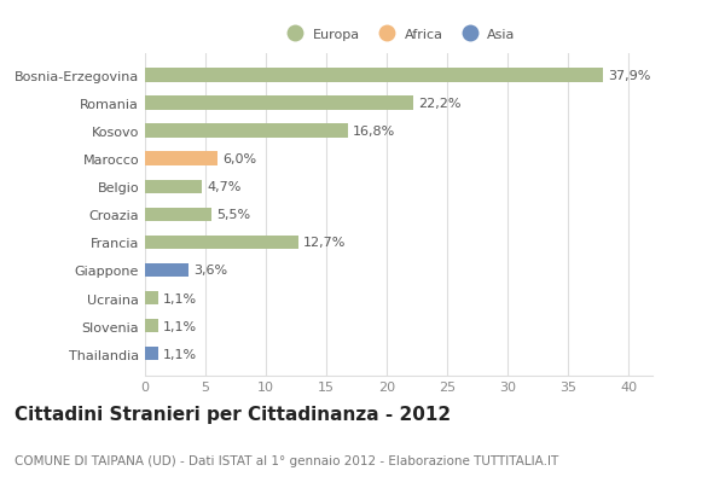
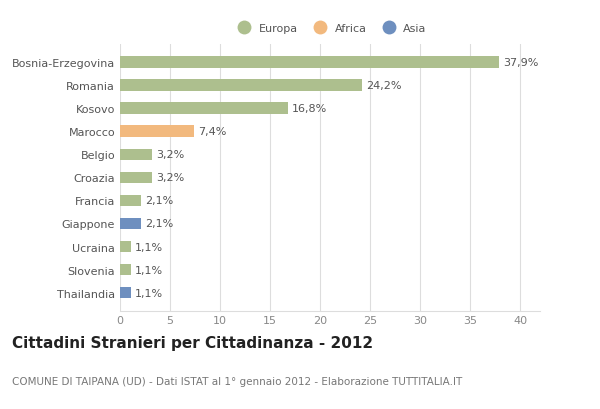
Romania: 22,2% -> 24,2%
Marocco: 6,0% -> 7,4%
Belgio: 4,7% -> 3,2%
Croazia: 5,5% -> 3,2%
Francia: 12,7% -> 2,1%
Giappone: 3,6% -> 2,1%
